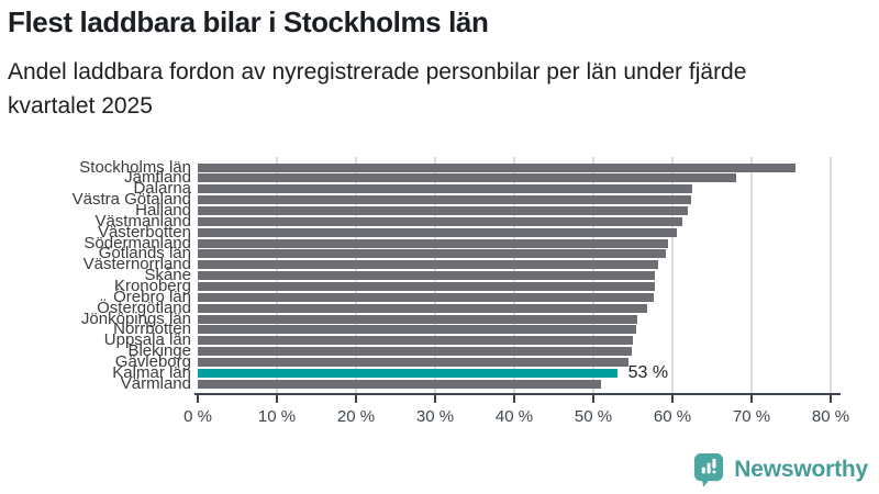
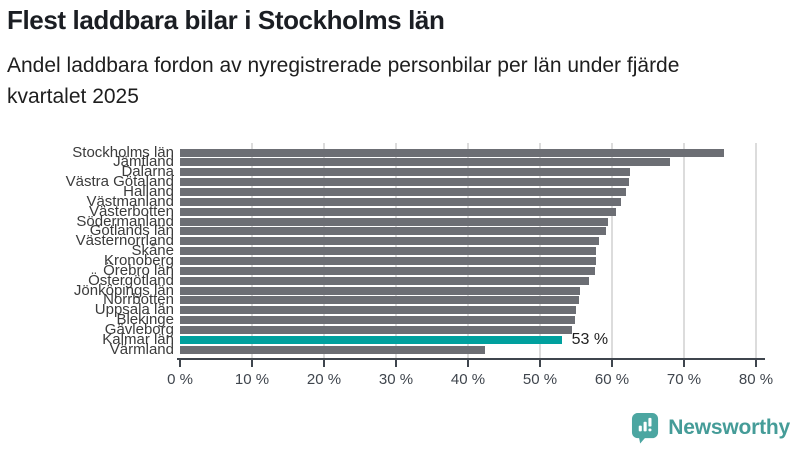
Värmland: 51% -> 42%
